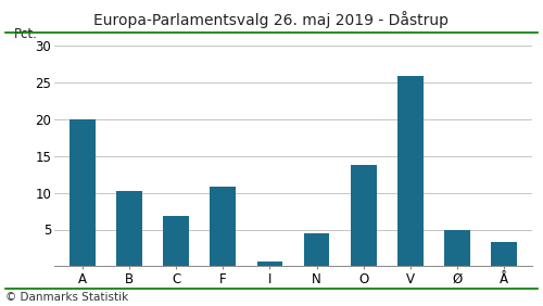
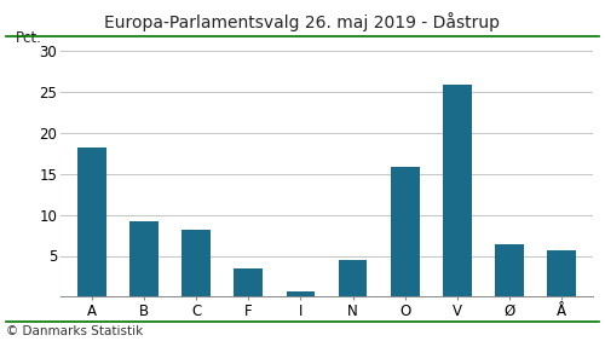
A: 20.0 -> 18.2
B: 10.2 -> 9.2
C: 6.8 -> 8.2
F: 10.8 -> 3.4
O: 13.8 -> 15.8
Ø: 5.0 -> 6.4
Å: 3.3 -> 5.6
